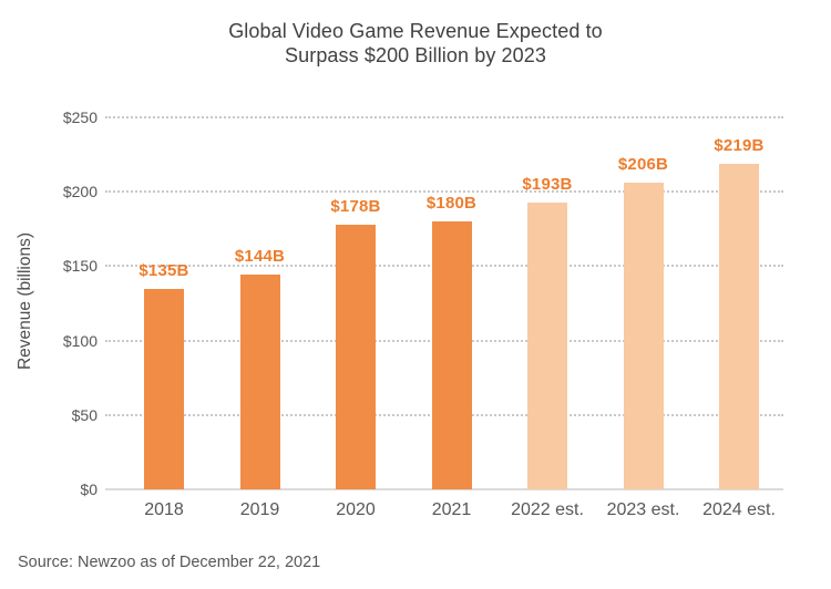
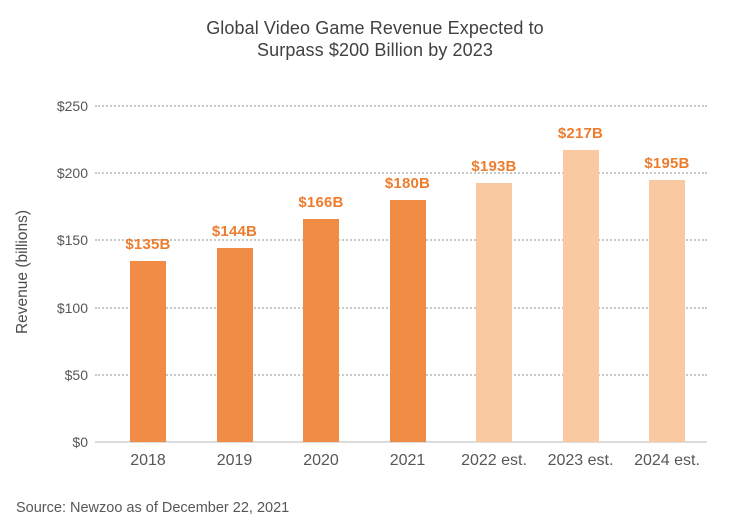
2020: $178B -> $166B
2023 est.: $206B -> $217B
2024 est.: $219B -> $195B
